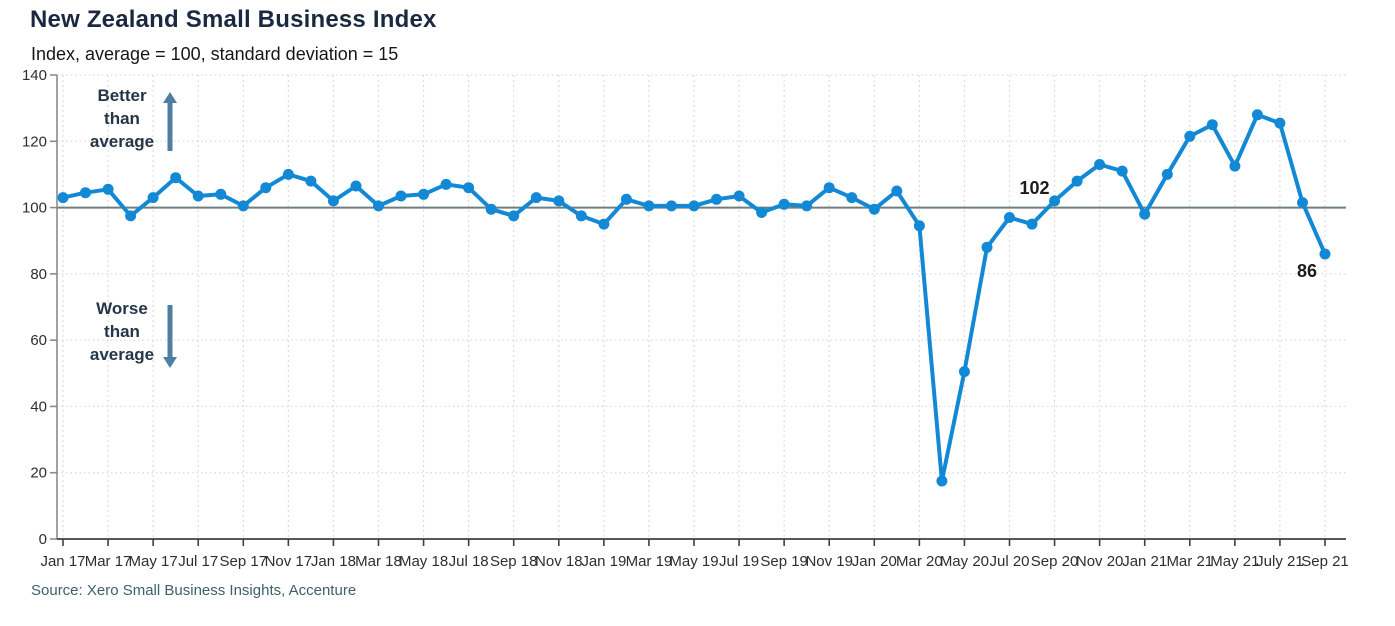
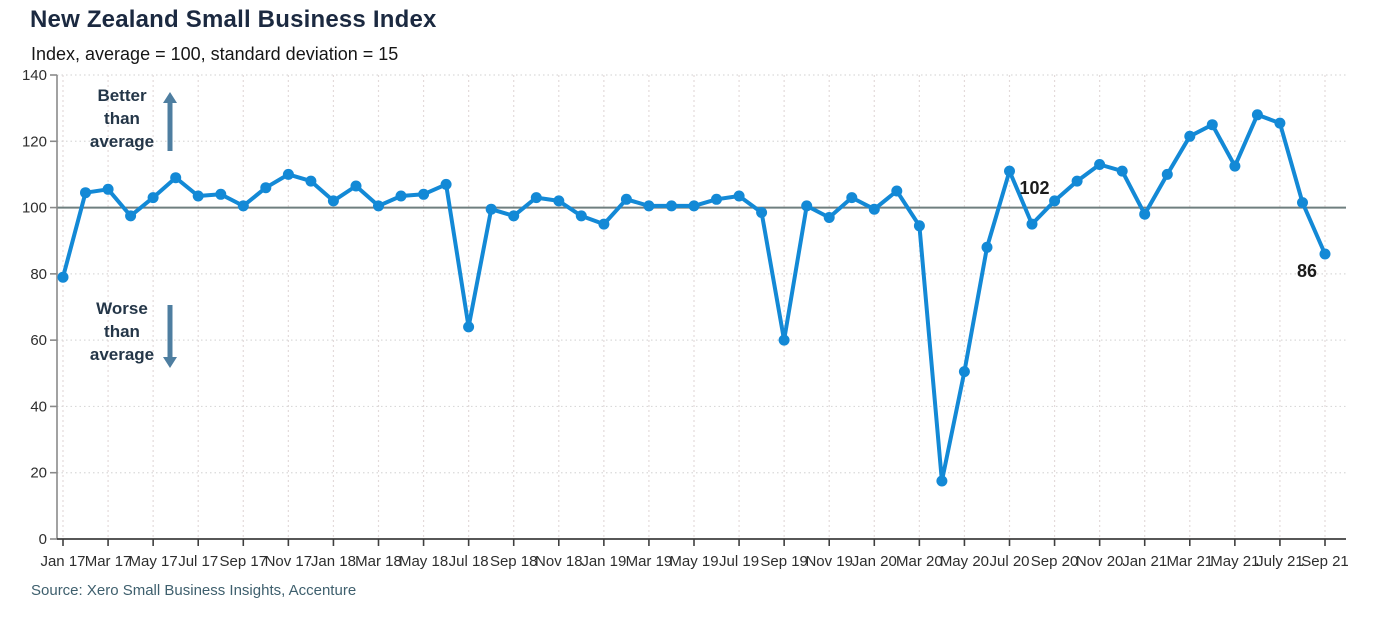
Jan 17: 103 -> 79
Jul 18: 106 -> 64
Sep 19: 101 -> 60
Nov 19: 106 -> 97
Jul 20: 97 -> 111
